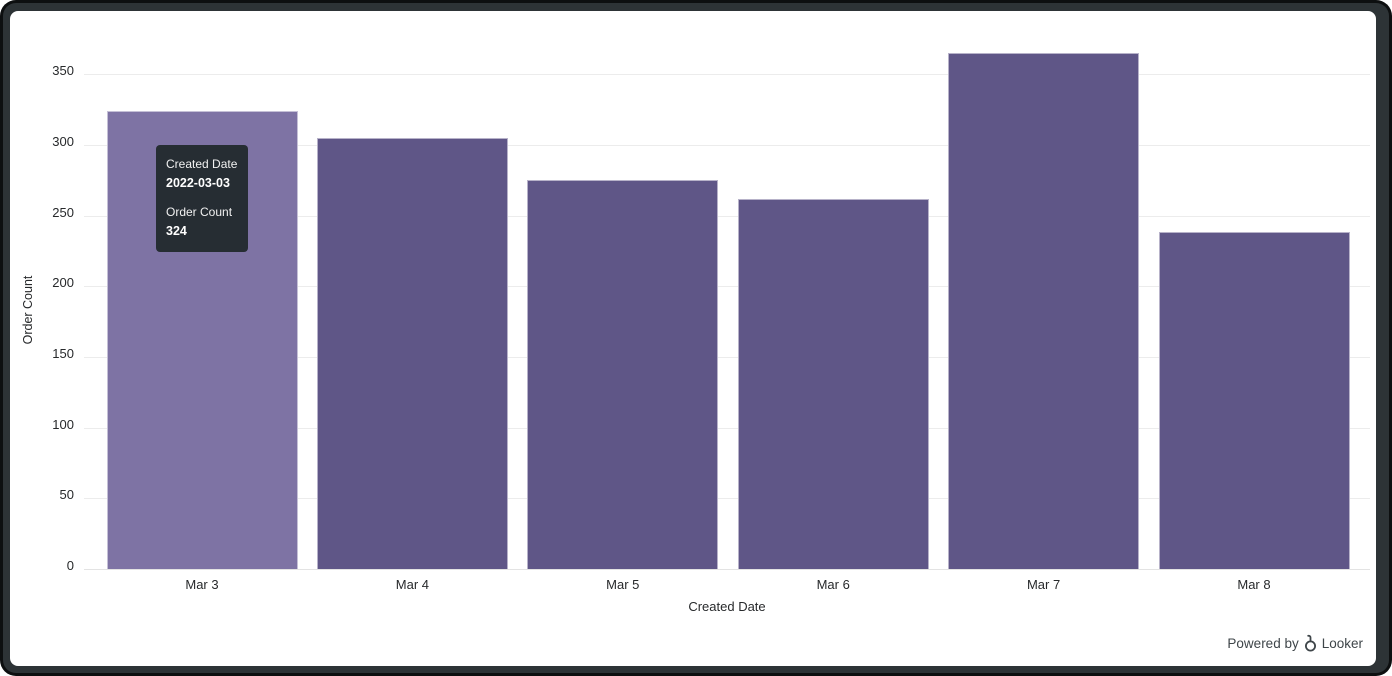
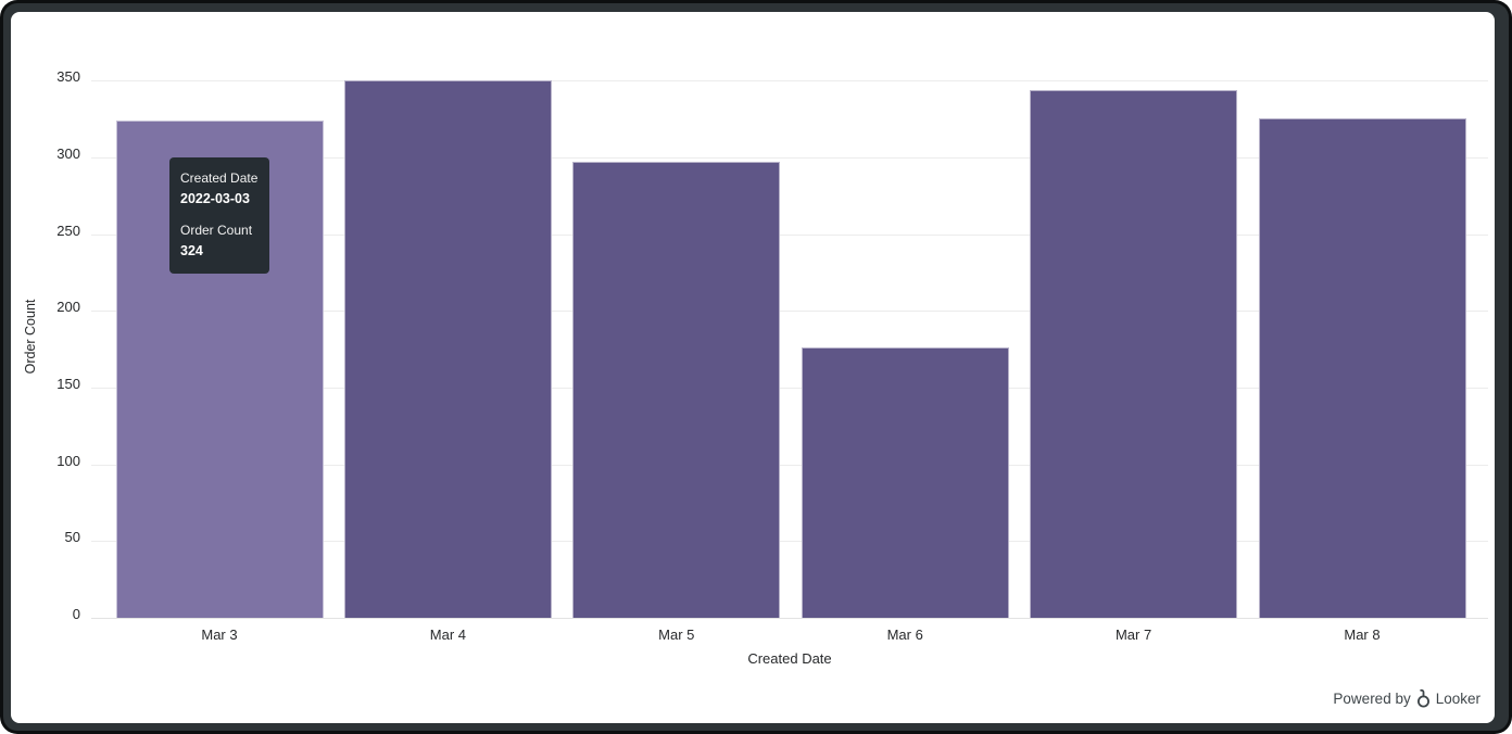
Mar 4: 305 -> 350
Mar 5: 275 -> 297
Mar 6: 262 -> 176
Mar 7: 365 -> 344
Mar 8: 238 -> 325
